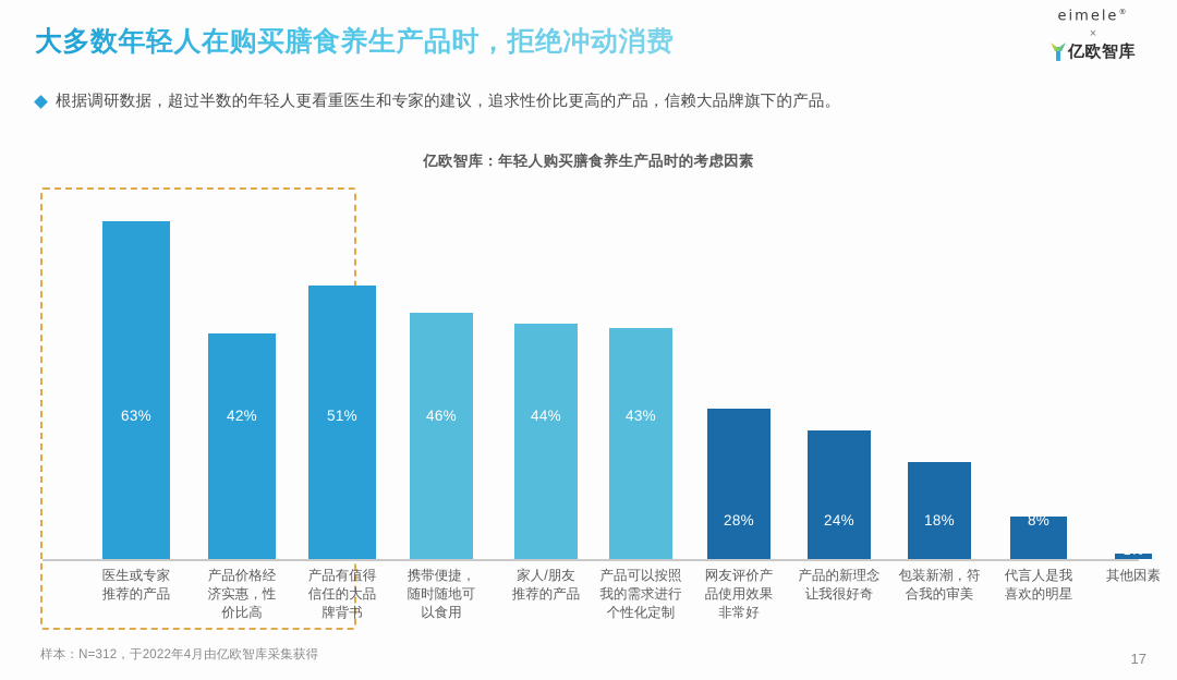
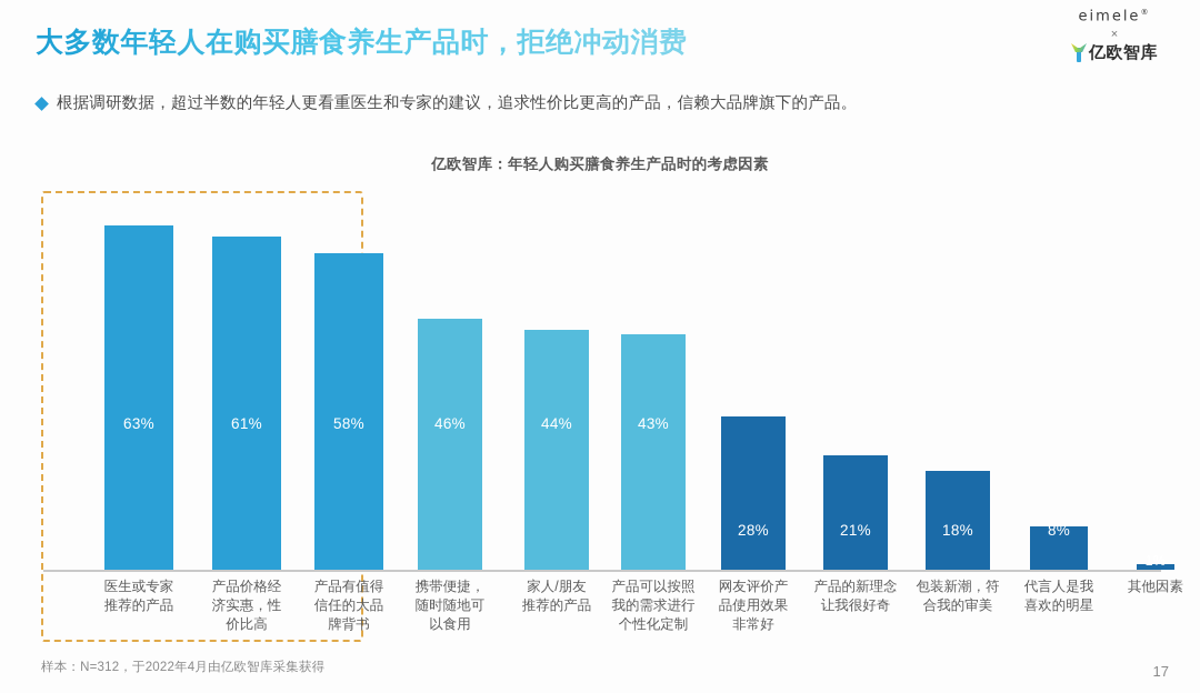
产品价格经济实惠，性价比高: 42% -> 61%
产品有值得信任的大品牌背书: 51% -> 58%
产品的新理念让我很好奇: 24% -> 21%
